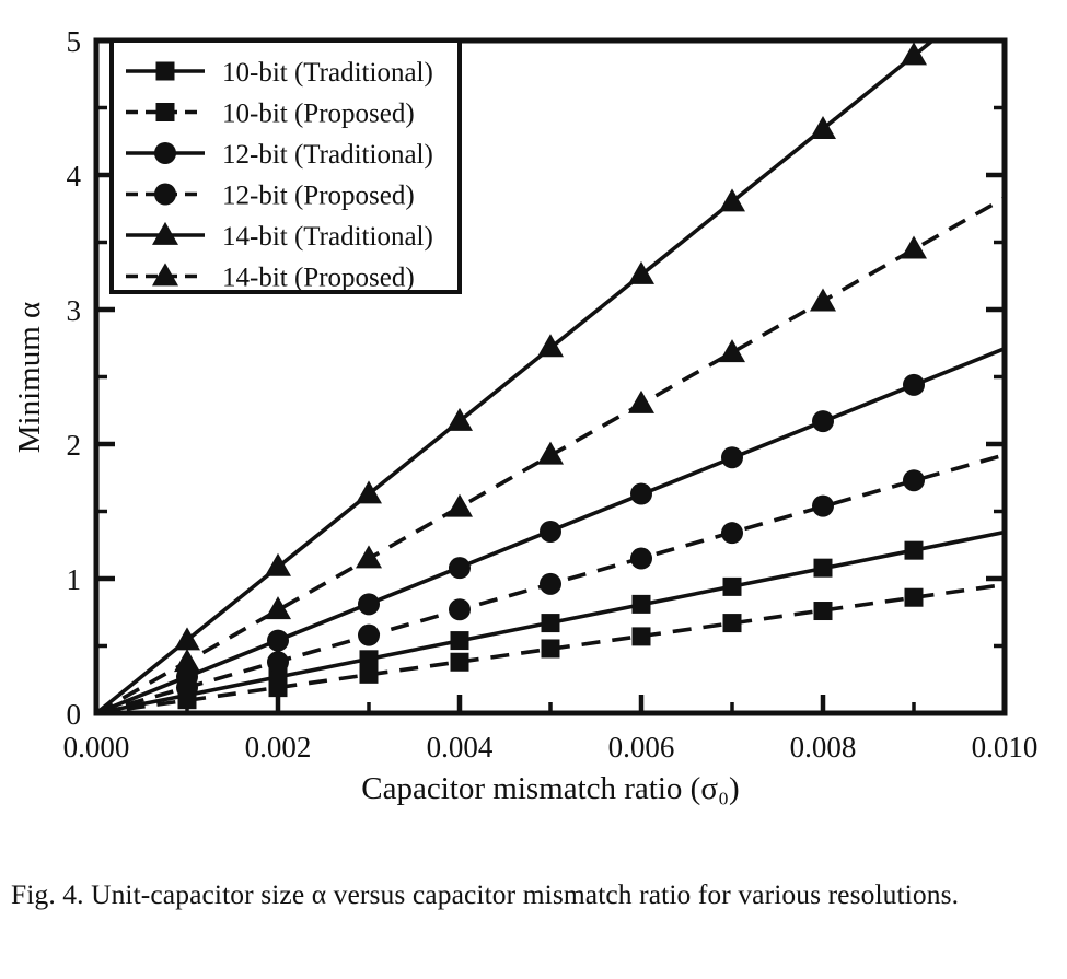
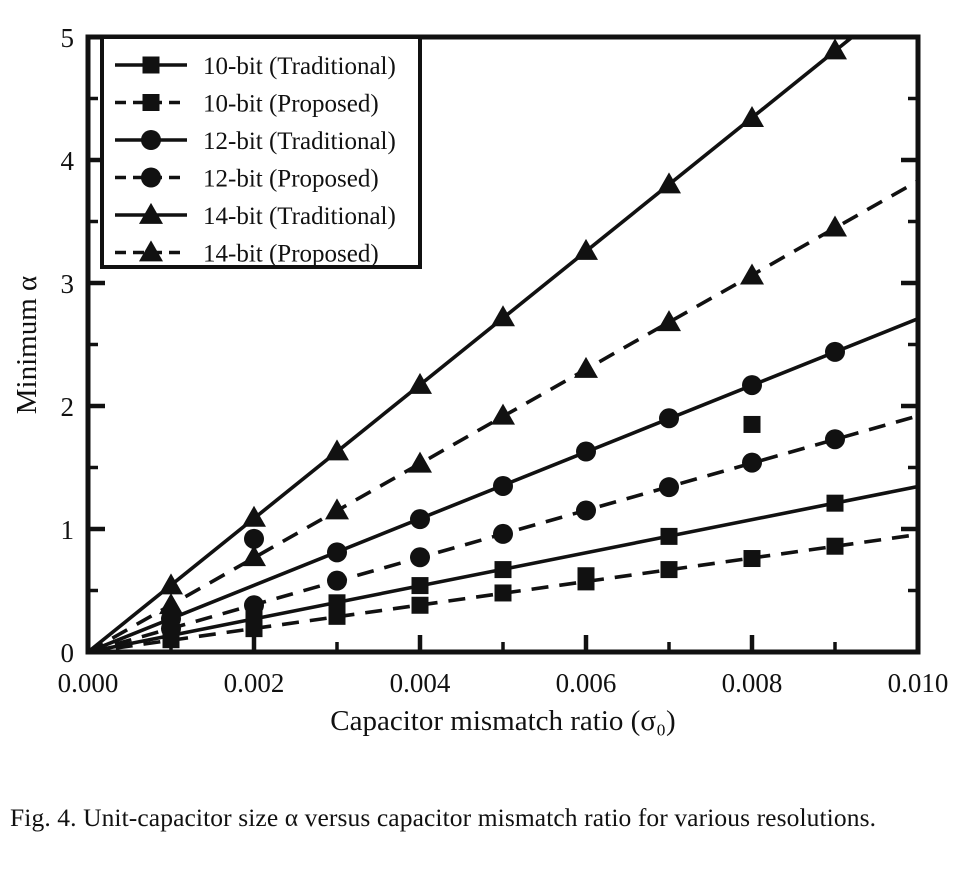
12-bit (Traditional)/0.002: 0.54 -> 0.92
10-bit (Traditional)/0.006: 0.81 -> 0.62
10-bit (Traditional)/0.008: 1.08 -> 1.85
